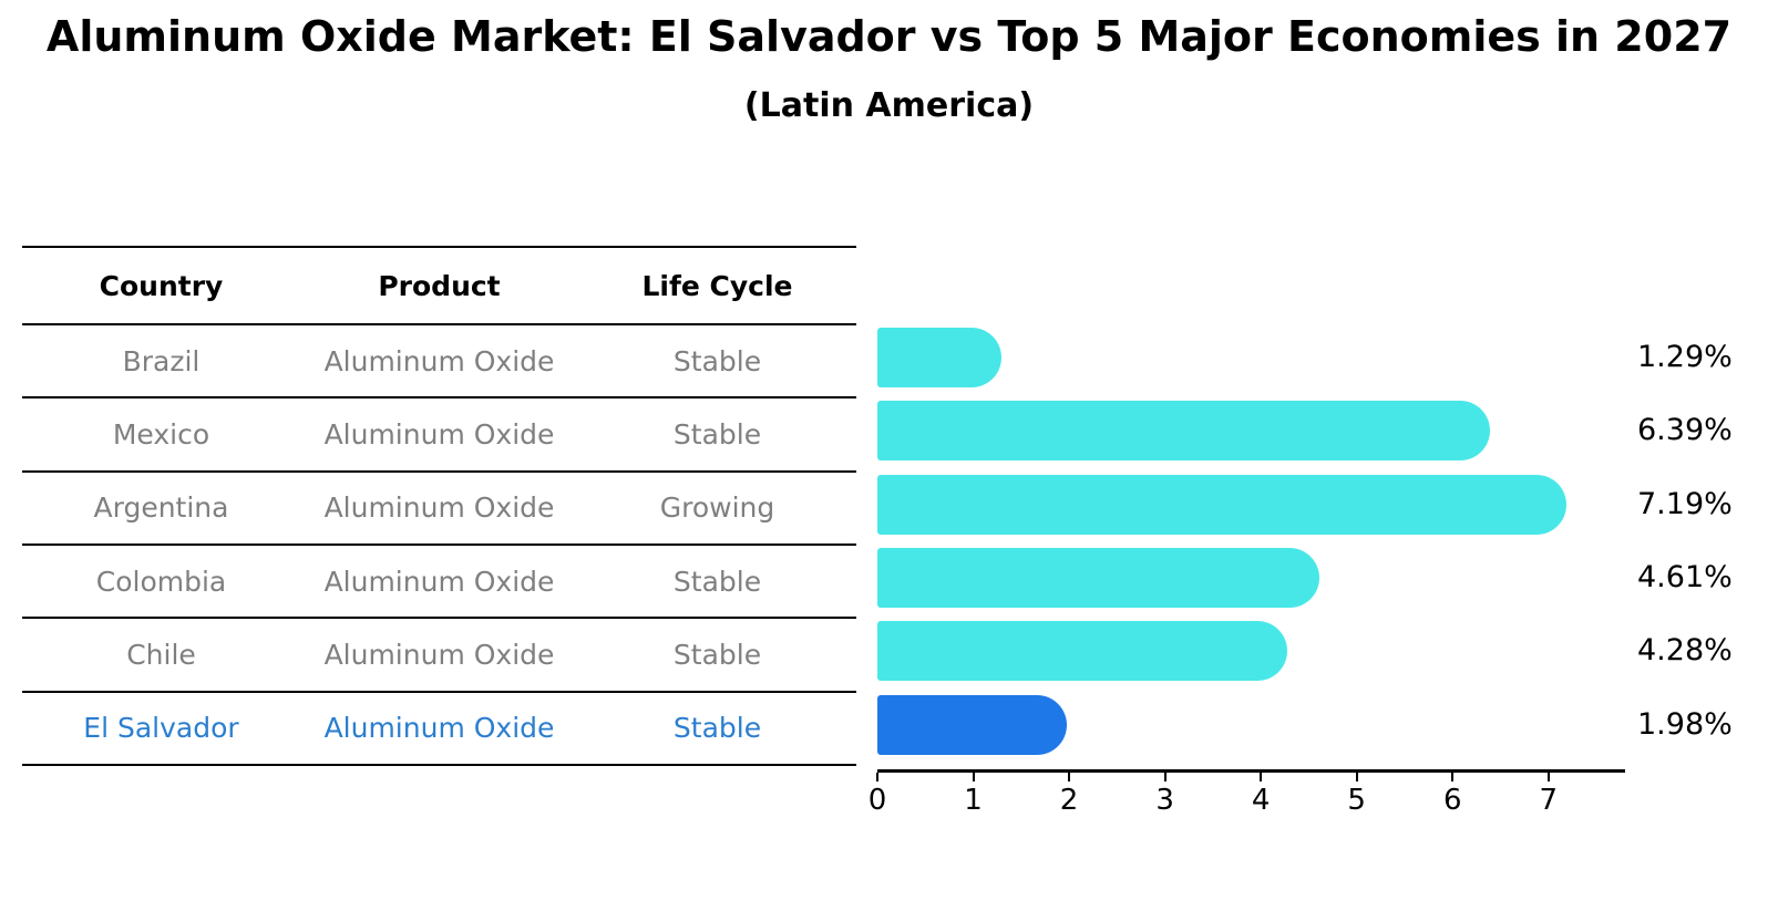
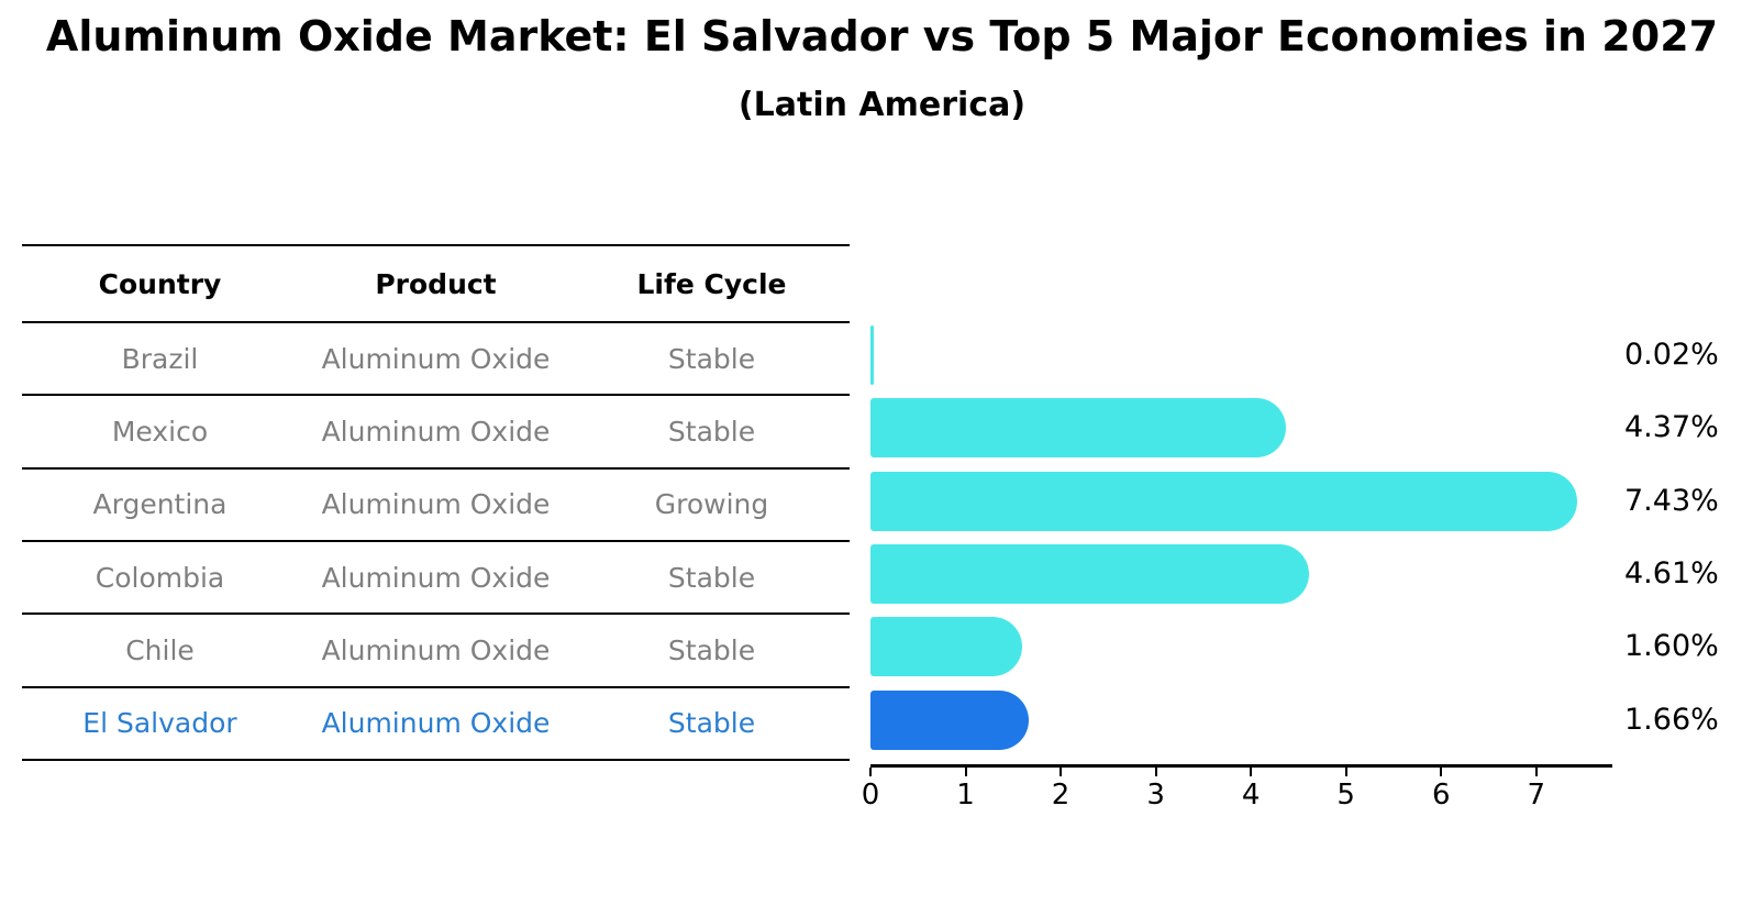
Brazil: 1.29% -> 0.02%
Mexico: 6.39% -> 4.37%
Argentina: 7.19% -> 7.43%
Chile: 4.28% -> 1.60%
El Salvador: 1.98% -> 1.66%
